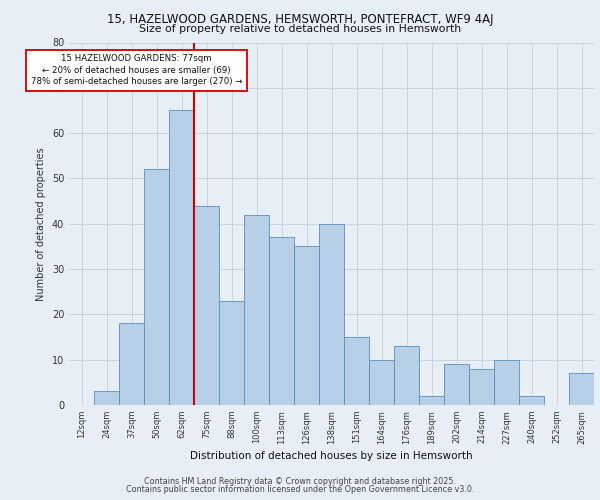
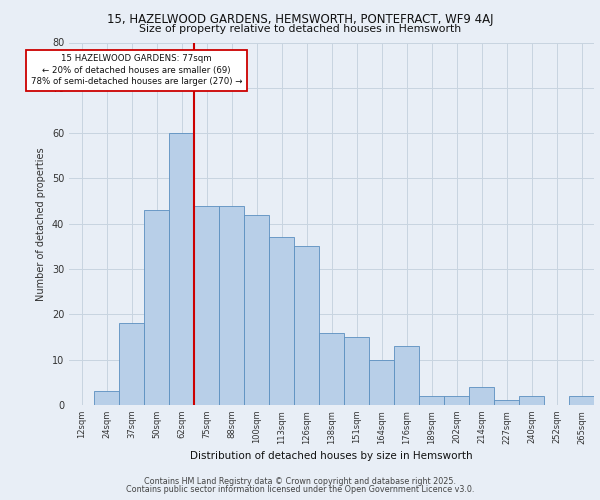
50sqm: 52 -> 43
62sqm: 65 -> 60
88sqm: 23 -> 44
138sqm: 40 -> 16
202sqm: 9 -> 2
214sqm: 8 -> 4
227sqm: 10 -> 1
265sqm: 7 -> 2
